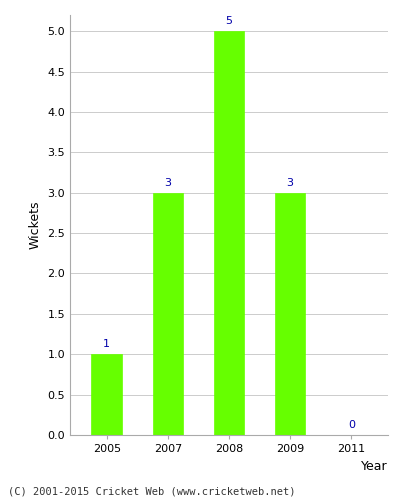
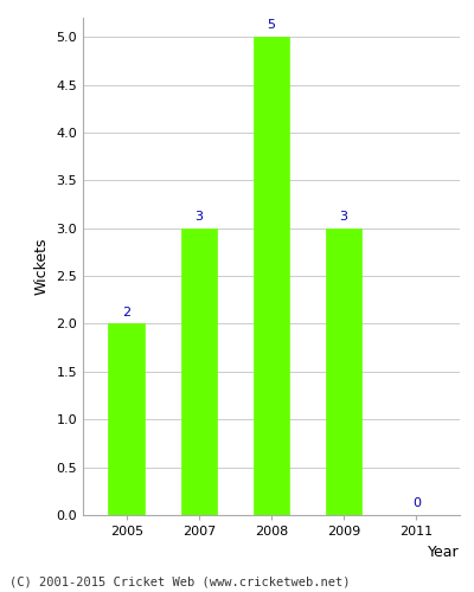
2005: 1 -> 2
